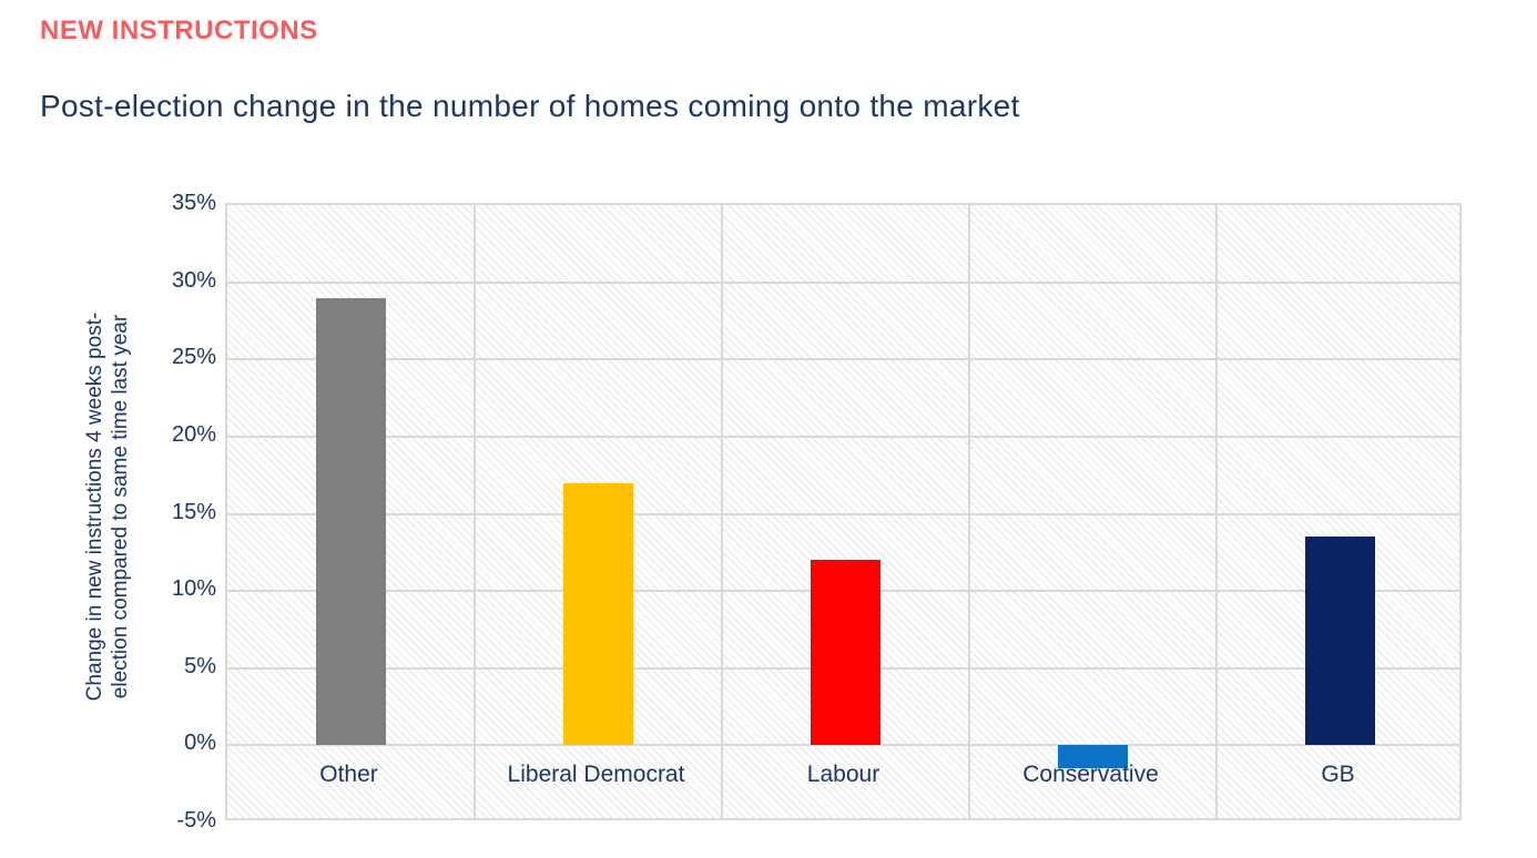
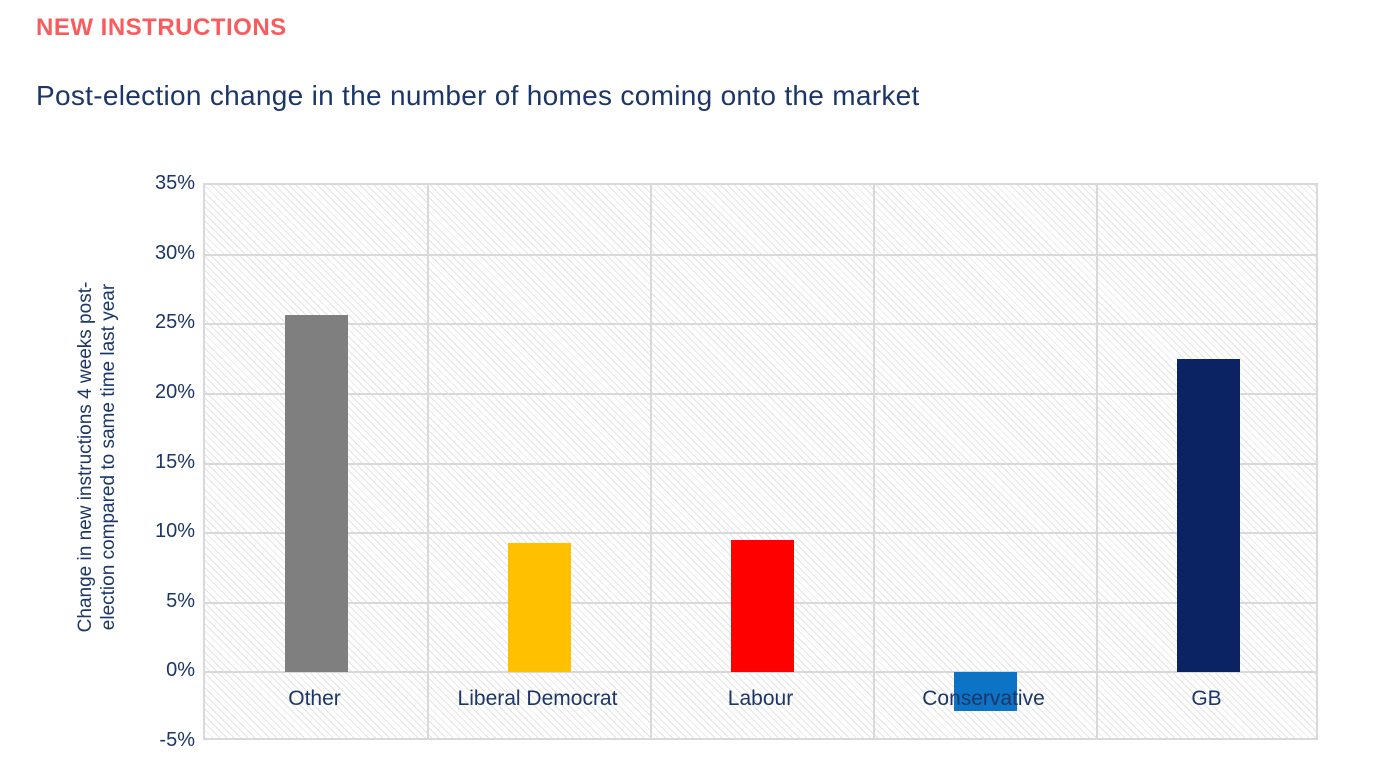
Other: 29.0% -> 25.7%
Liberal Democrat: 17.0% -> 9.3%
Labour: 12.0% -> 9.5%
Conservative: -1.5% -> -2.8%
GB: 13.5% -> 22.5%
